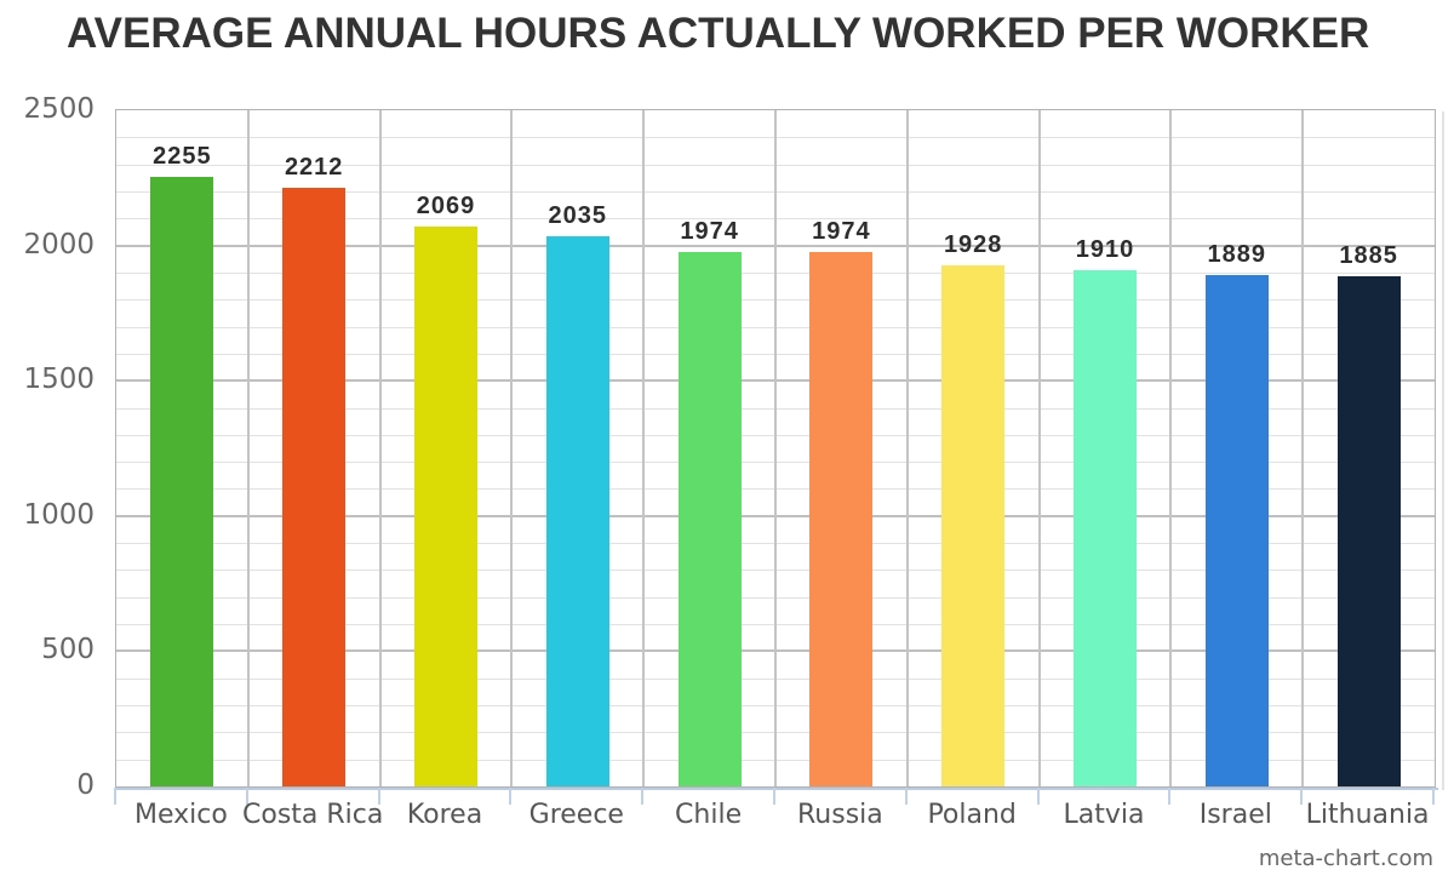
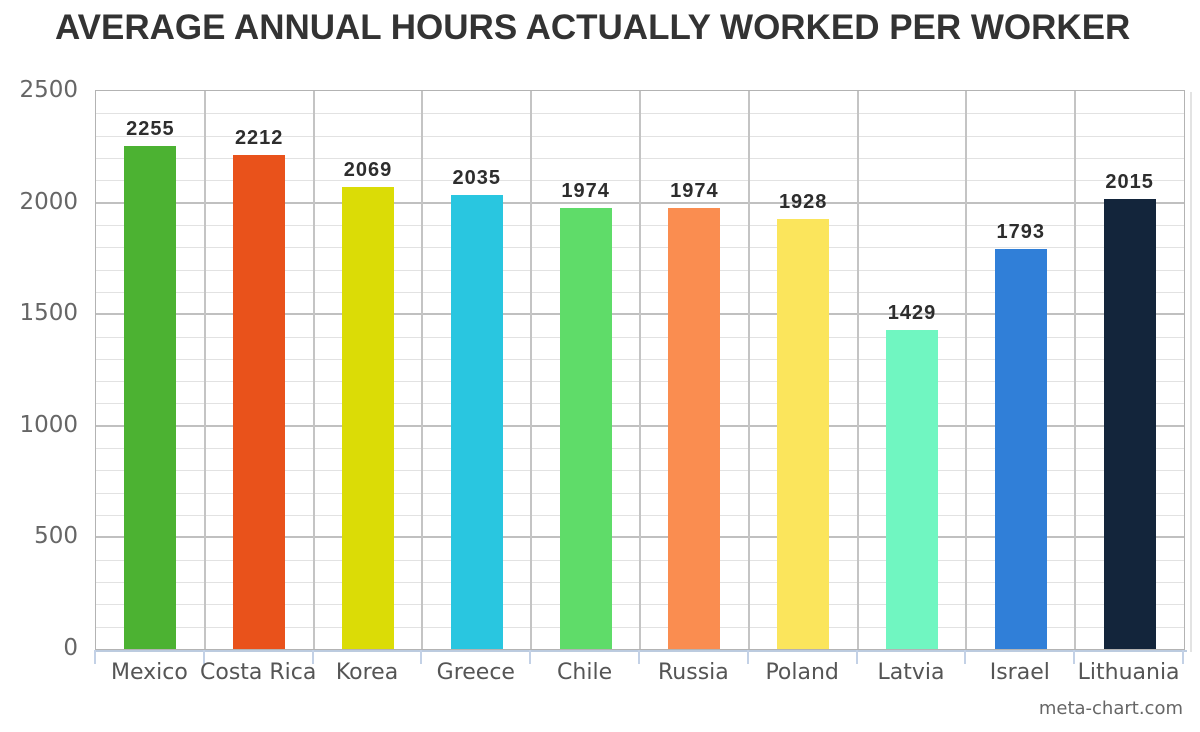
Latvia: 1910 -> 1429
Israel: 1889 -> 1793
Lithuania: 1885 -> 2015
